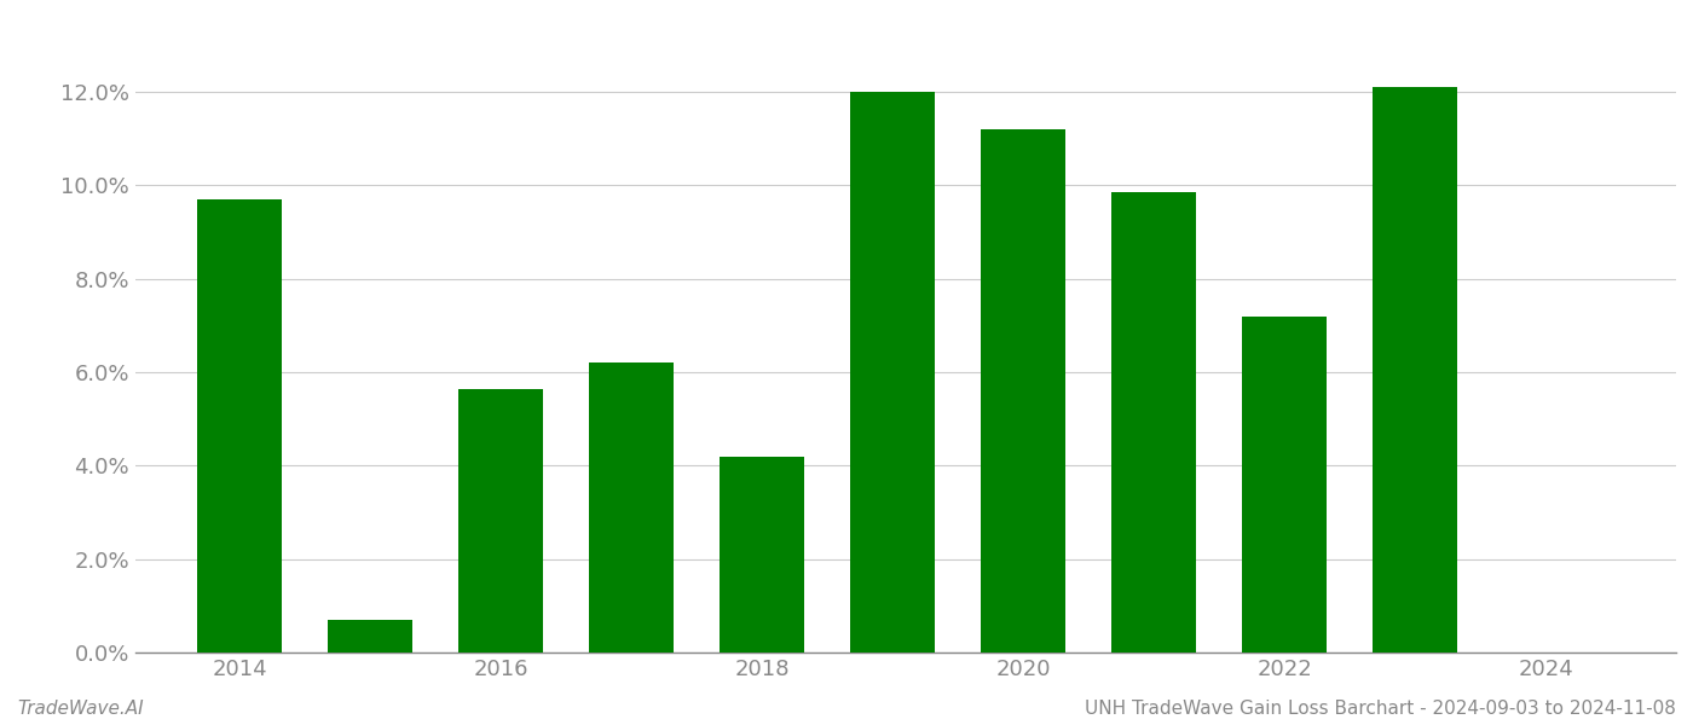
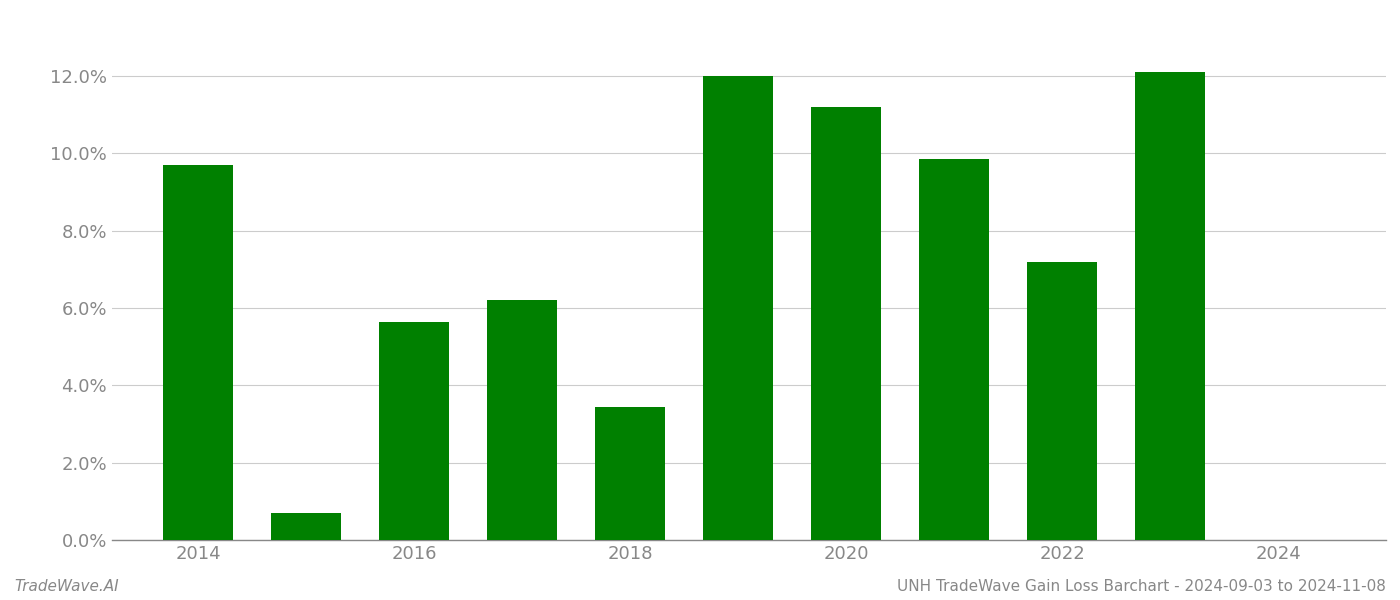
2018: 4.20% -> 3.45%
